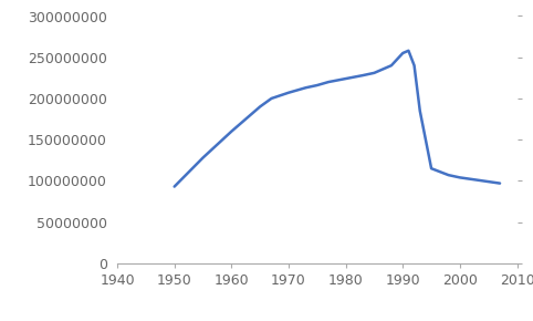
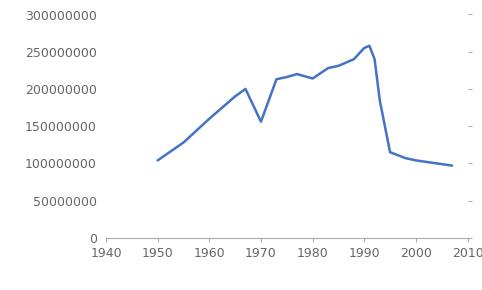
1950: 93000000 -> 104000000
1970: 207000000 -> 156000000
1980: 224000000 -> 214000000
